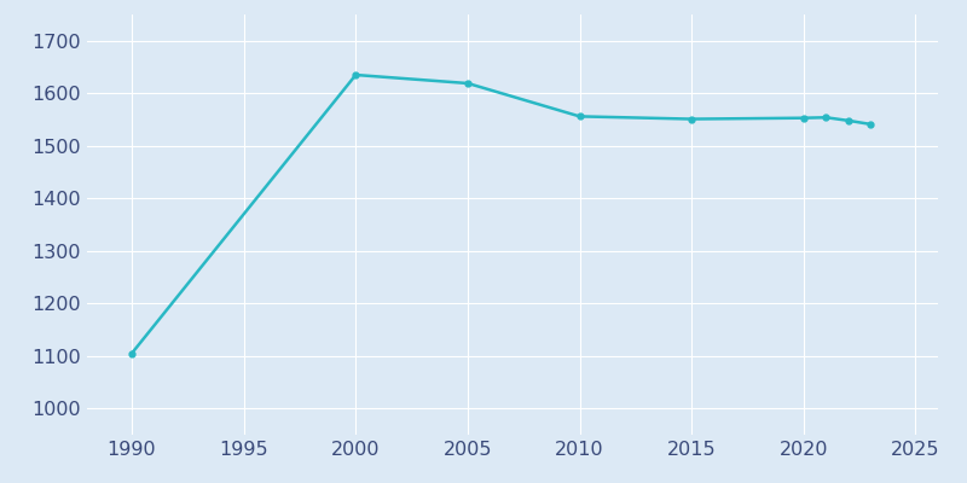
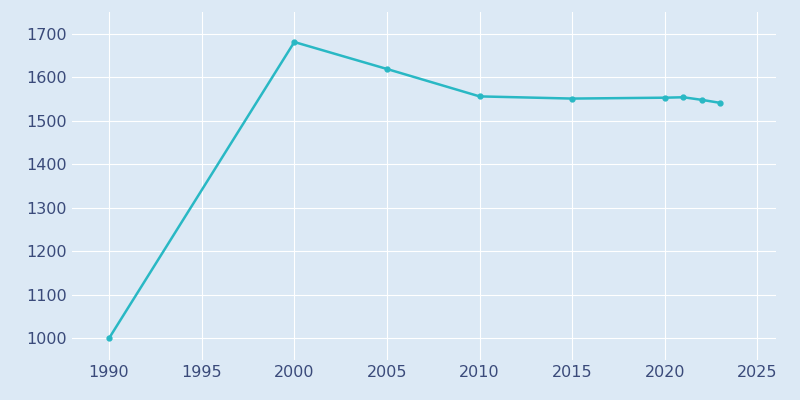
1990: 1105 -> 1000
2000: 1635 -> 1681
